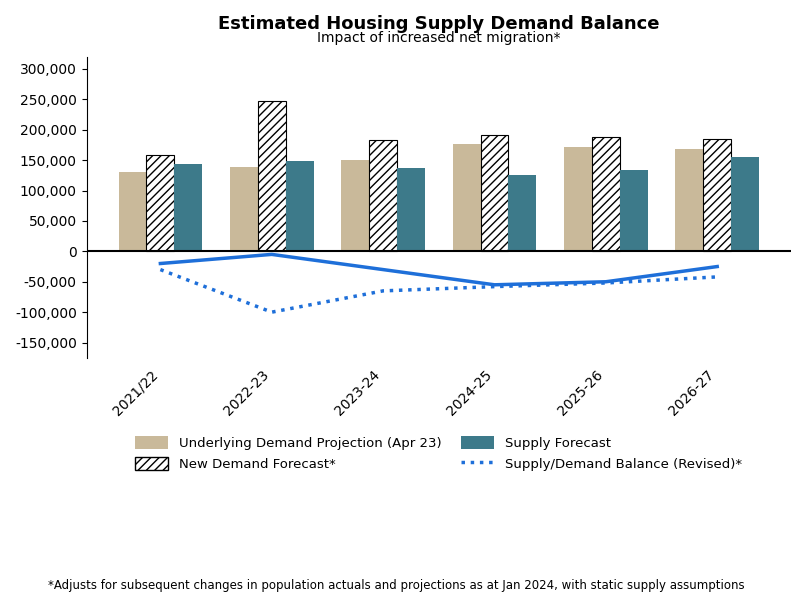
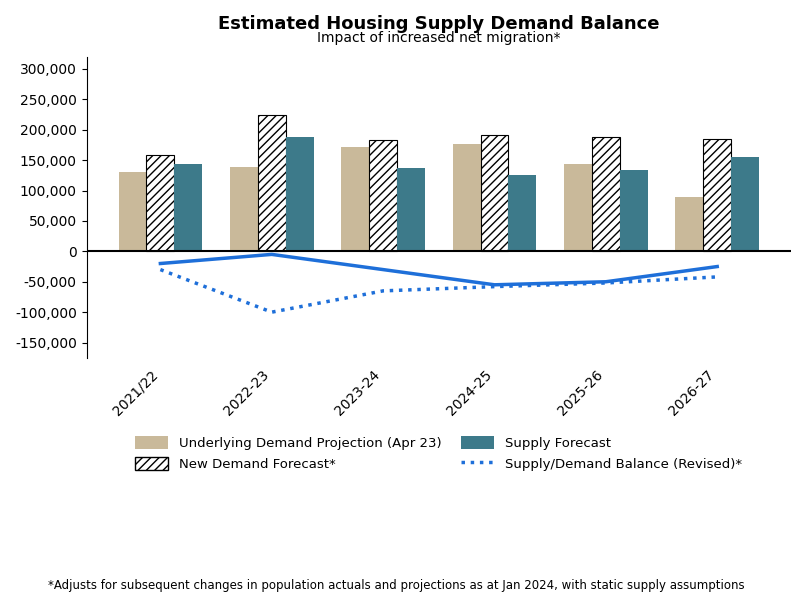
New Demand Forecast*/2022-23: 248,000 -> 224,000
Supply Forecast/2022-23: 148,000 -> 188,000
Underlying Demand Projection (Apr 23)/2023-24: 150,000 -> 172,000
Underlying Demand Projection (Apr 23)/2025-26: 172,000 -> 144,000
Underlying Demand Projection (Apr 23)/2026-27: 168,000 -> 90,000
